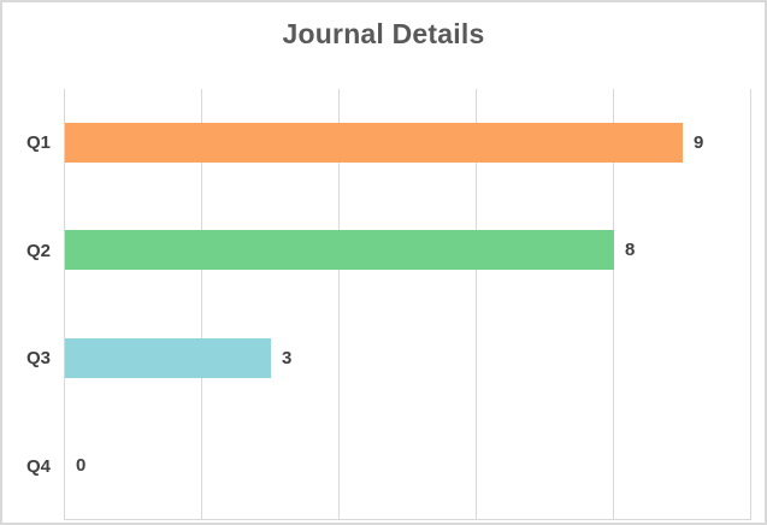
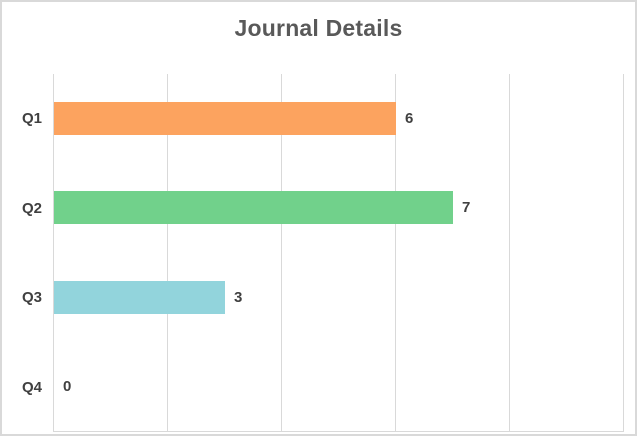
Q1: 9 -> 6
Q2: 8 -> 7
